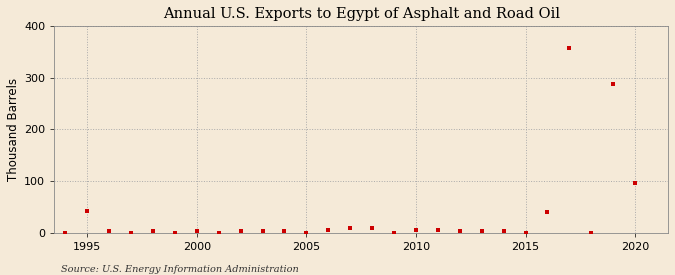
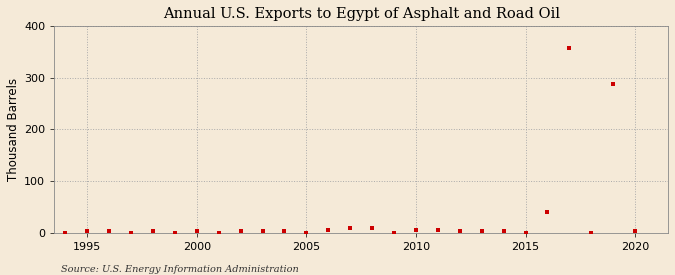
1995: 42 -> 2
2020: 96 -> 2
